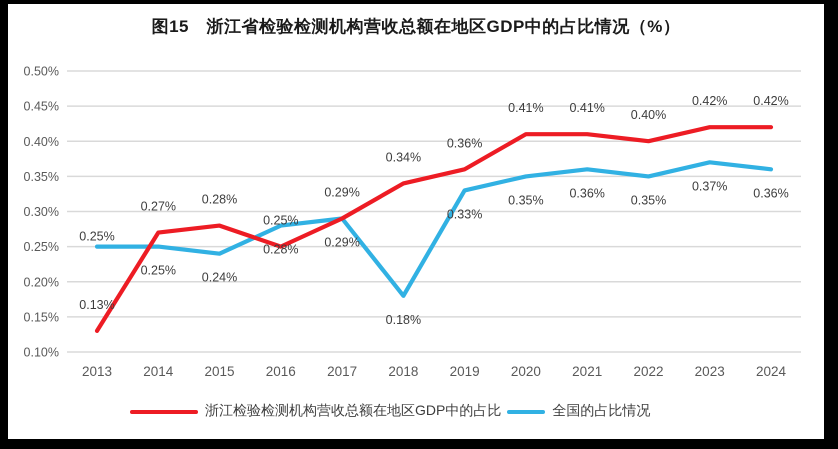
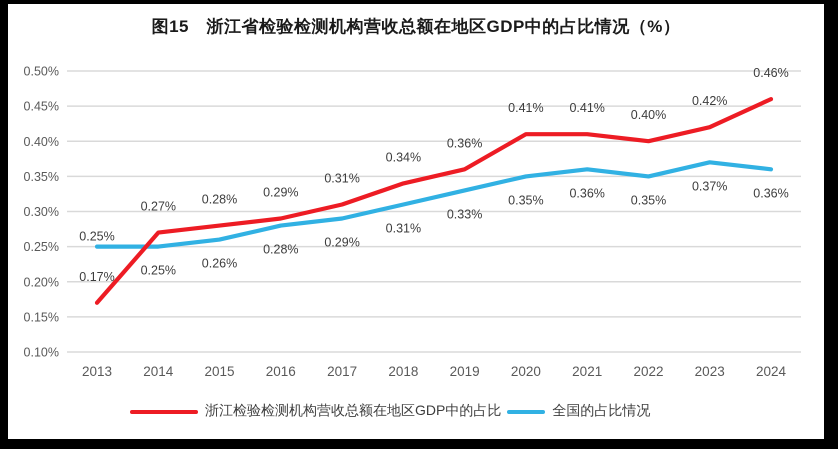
浙江检验检测机构营收总额在地区GDP中的占比/2013: 0.13% -> 0.17%
全国的占比情况/2015: 0.24% -> 0.26%
浙江检验检测机构营收总额在地区GDP中的占比/2016: 0.25% -> 0.29%
浙江检验检测机构营收总额在地区GDP中的占比/2017: 0.29% -> 0.31%
全国的占比情况/2018: 0.18% -> 0.31%
浙江检验检测机构营收总额在地区GDP中的占比/2024: 0.42% -> 0.46%
